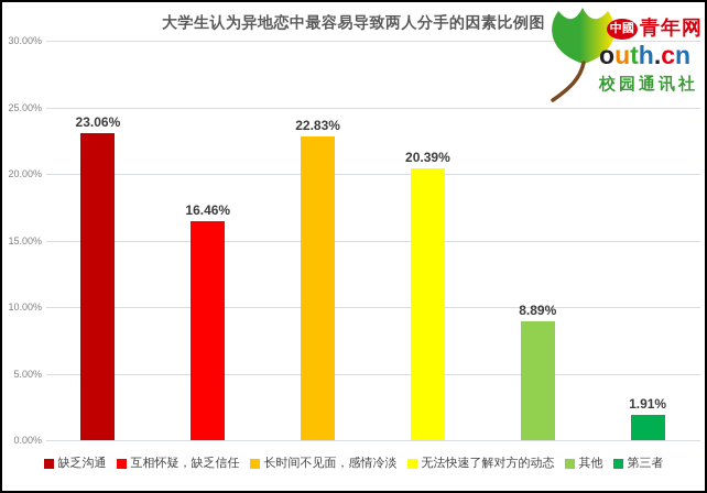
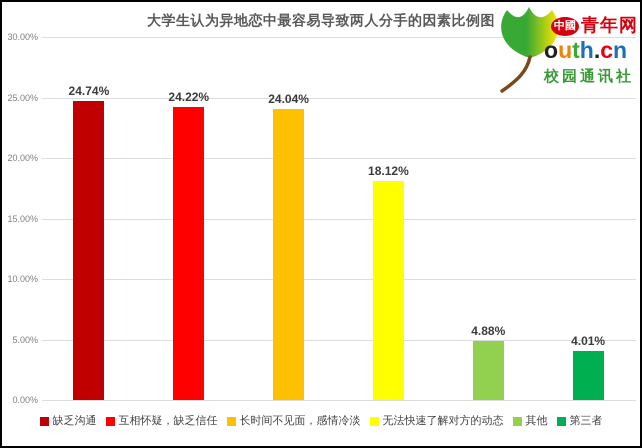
缺乏沟通: 23.06% -> 24.74%
互相怀疑，缺乏信任: 16.46% -> 24.22%
长时间不见面，感情冷淡: 22.83% -> 24.04%
无法快速了解对方的动态: 20.39% -> 18.12%
其他: 8.89% -> 4.88%
第三者: 1.91% -> 4.01%
